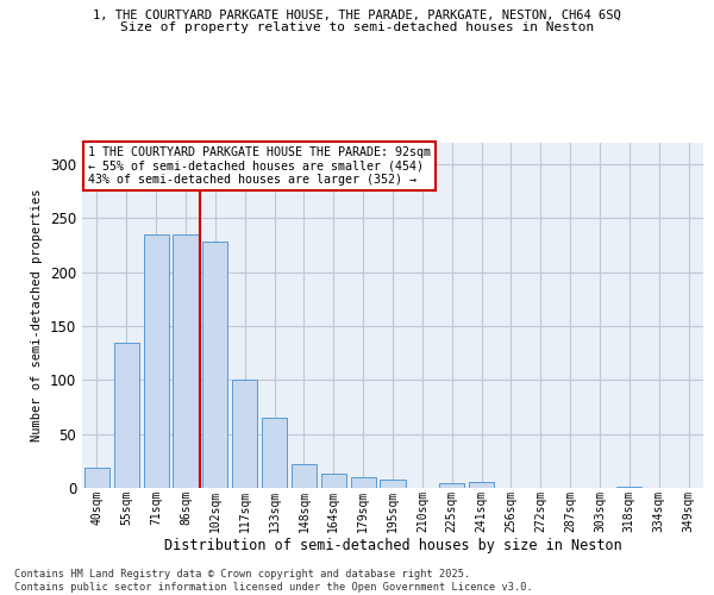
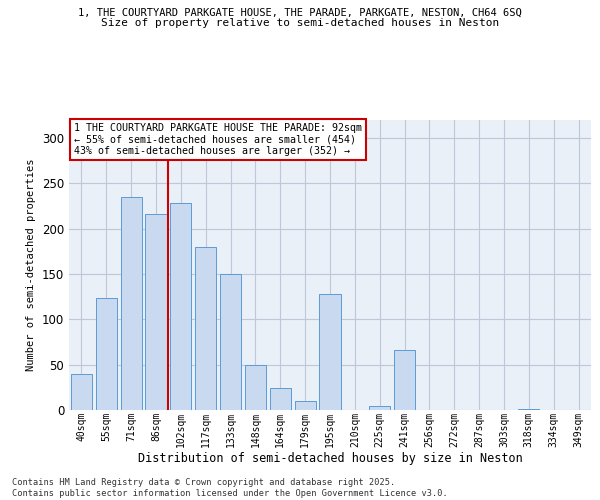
40sqm: 19 -> 40
55sqm: 135 -> 124
86sqm: 235 -> 216
117sqm: 100 -> 180
133sqm: 65 -> 150
148sqm: 22 -> 50
164sqm: 13 -> 24
195sqm: 8 -> 128
241sqm: 5 -> 66
